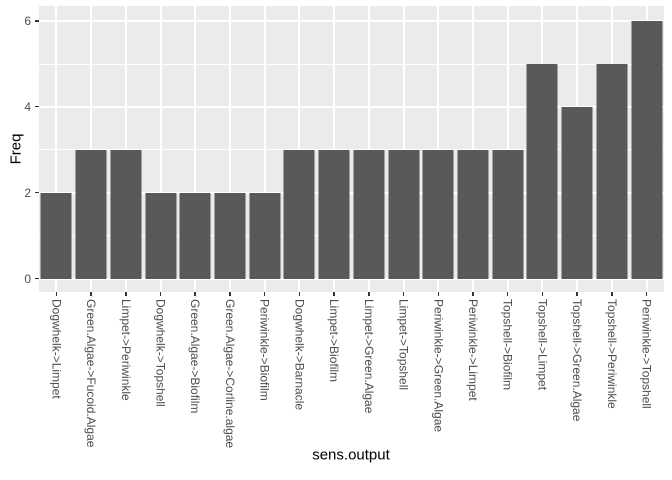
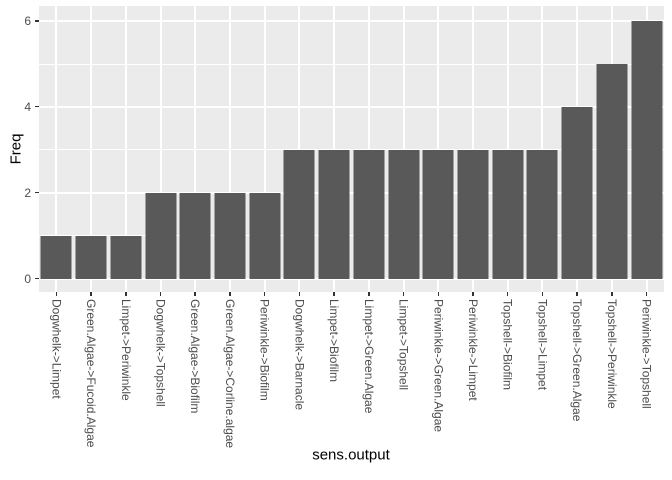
Dogwhelk->Limpet: 2 -> 1
Green.Algae->Fucoid.Algae: 3 -> 1
Limpet->Periwinkle: 3 -> 1
Topshell->Limpet: 5 -> 3
